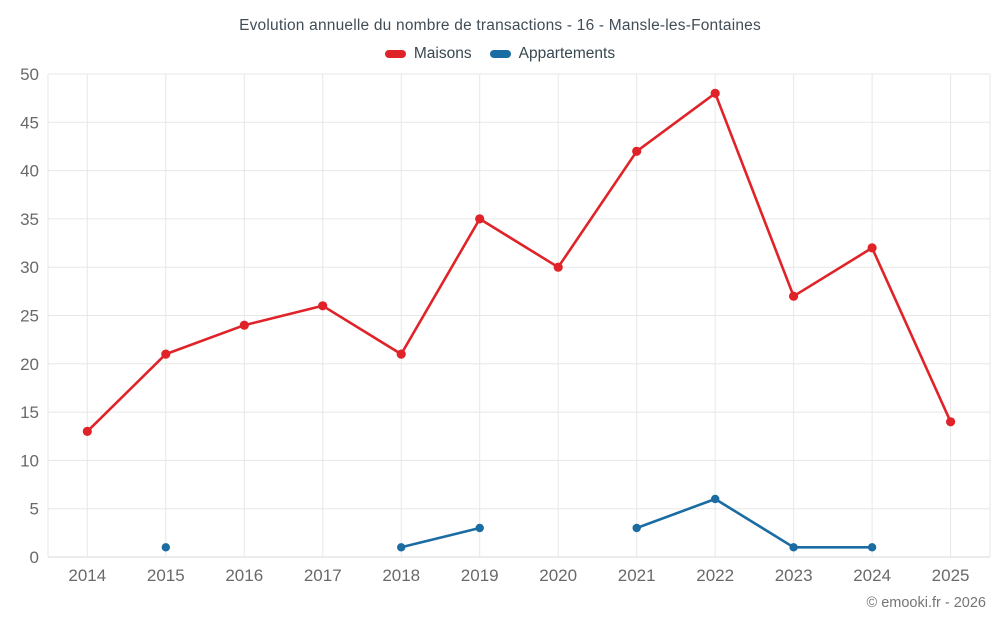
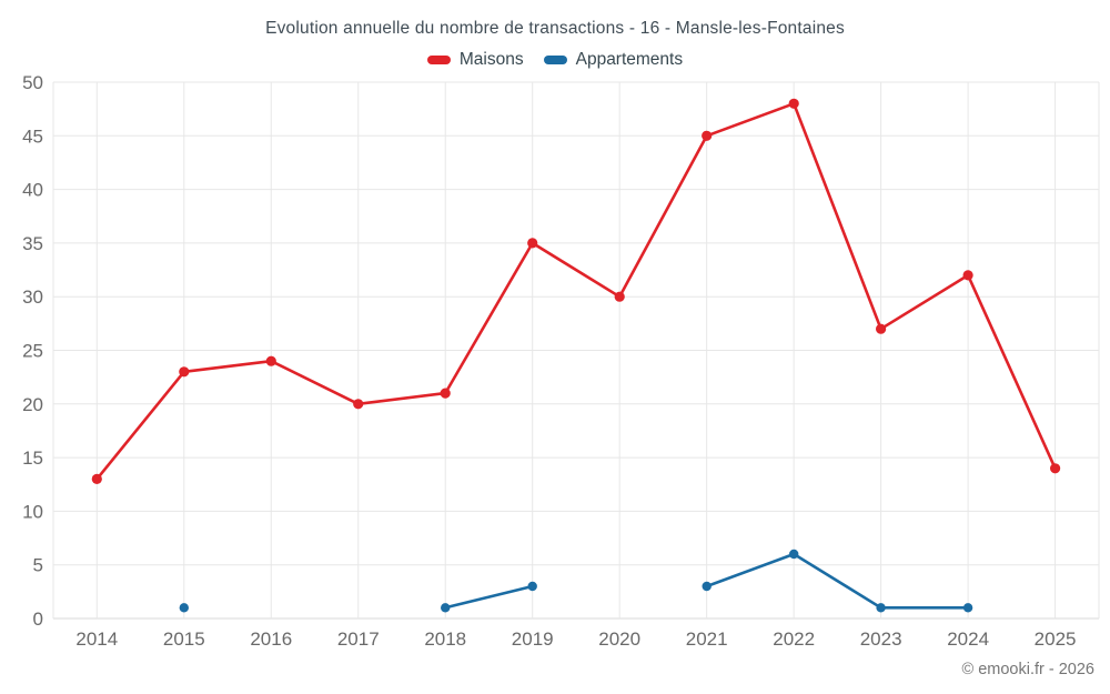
Maisons/2015: 21 -> 23
Maisons/2017: 26 -> 20
Maisons/2021: 42 -> 45
